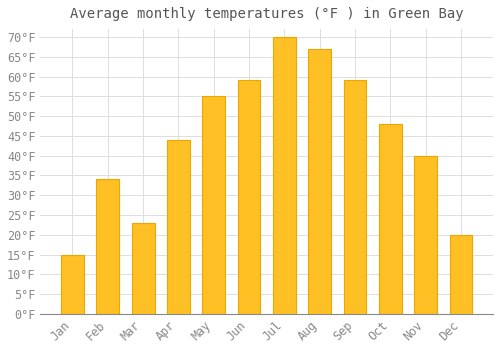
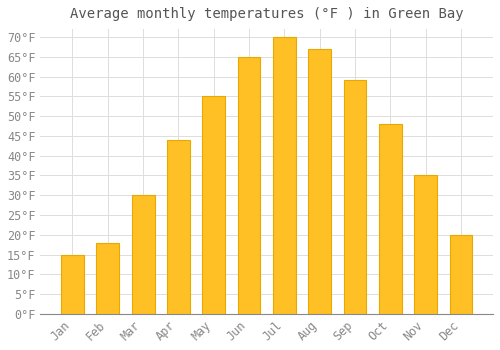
Feb: 34°F -> 18°F
Mar: 23°F -> 30°F
Jun: 59°F -> 65°F
Nov: 40°F -> 35°F
